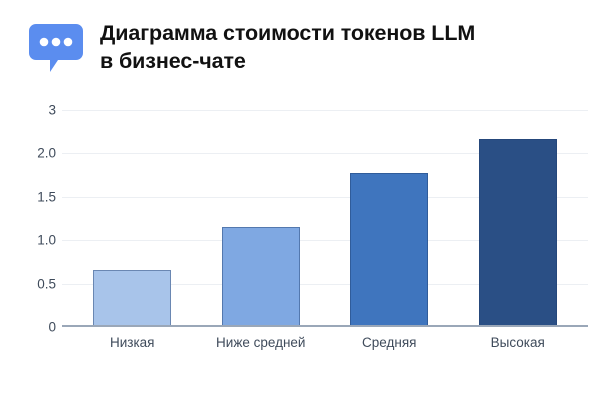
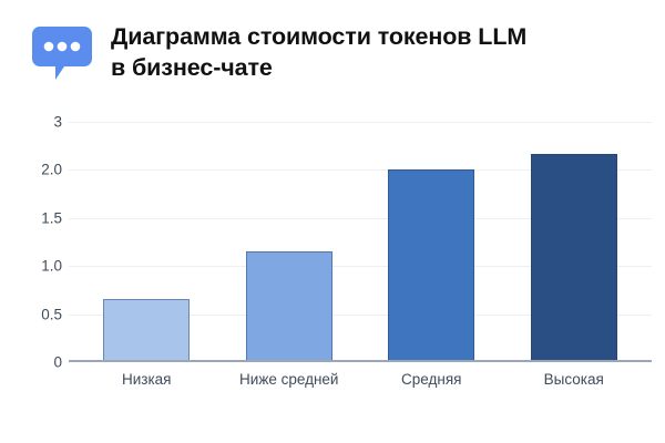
Средняя: 1.8 -> 2.0
